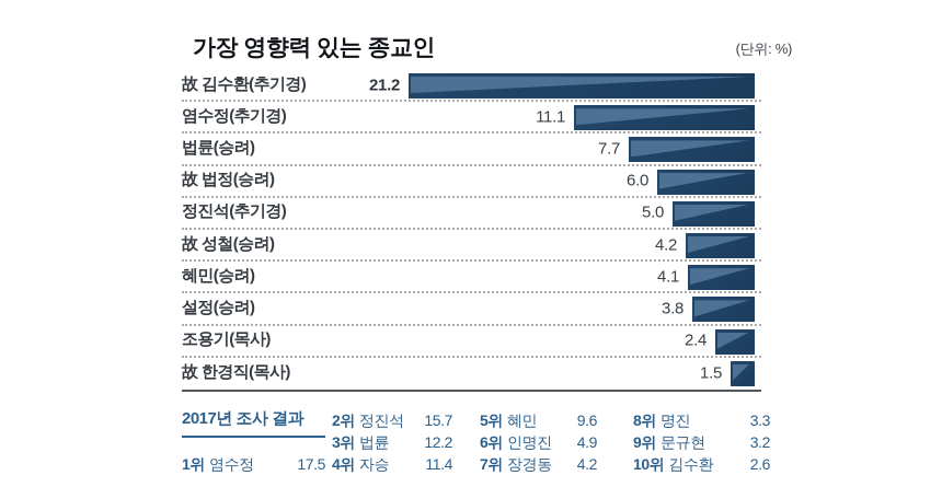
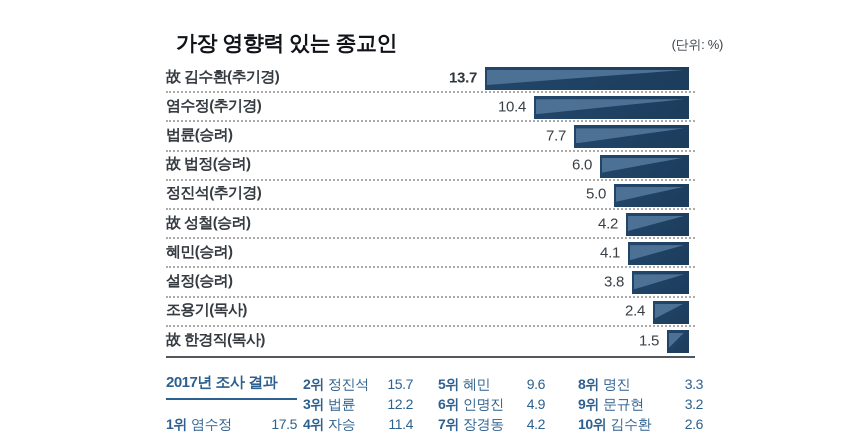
故 김수환(추기경): 21.2 -> 13.7
염수정(추기경): 11.1 -> 10.4
